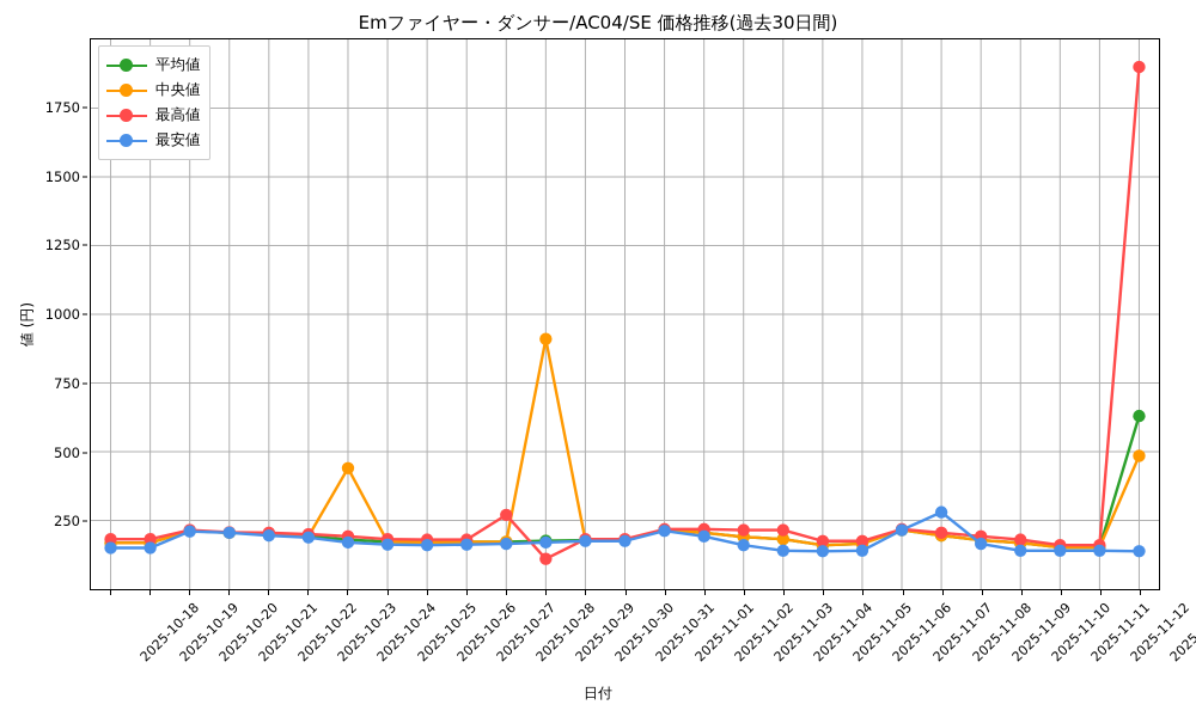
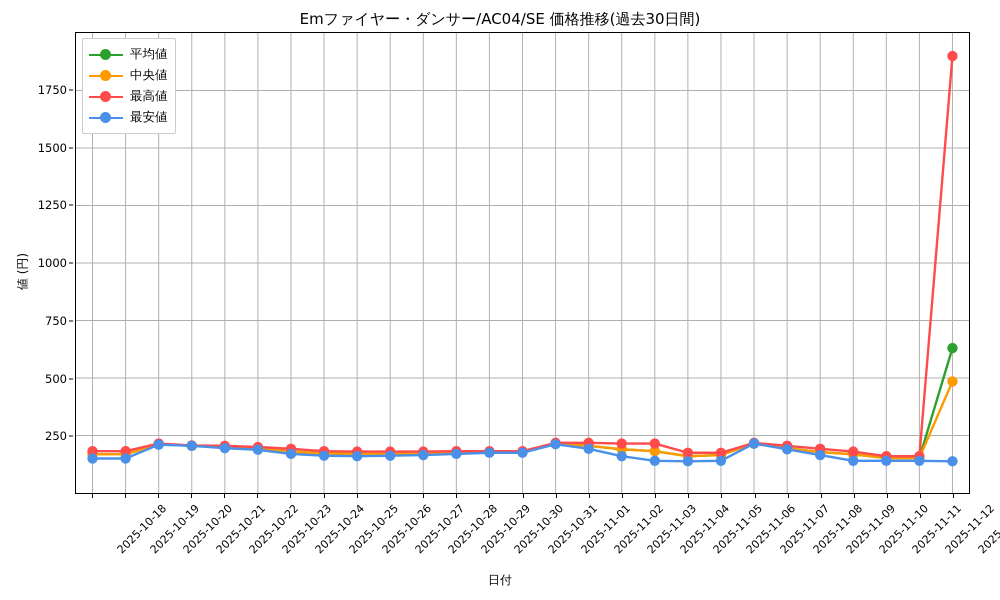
中央値/2025-10-24: 440 -> 180
最高値/2025-10-28: 270 -> 180
中央値/2025-10-29: 910 -> 180
最高値/2025-10-29: 110 -> 180
最安値/2025-11-08: 280 -> 190
